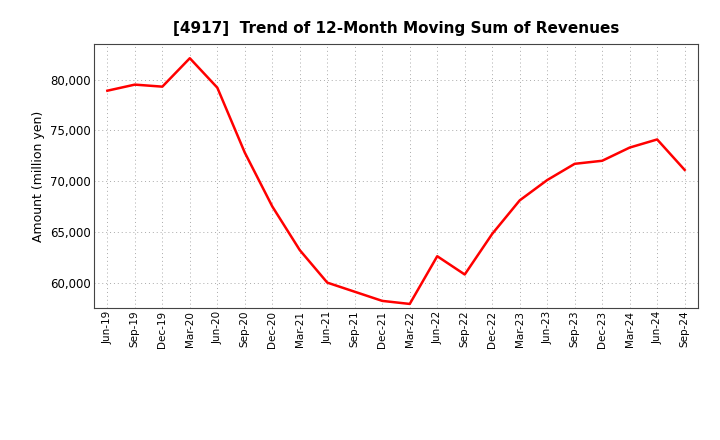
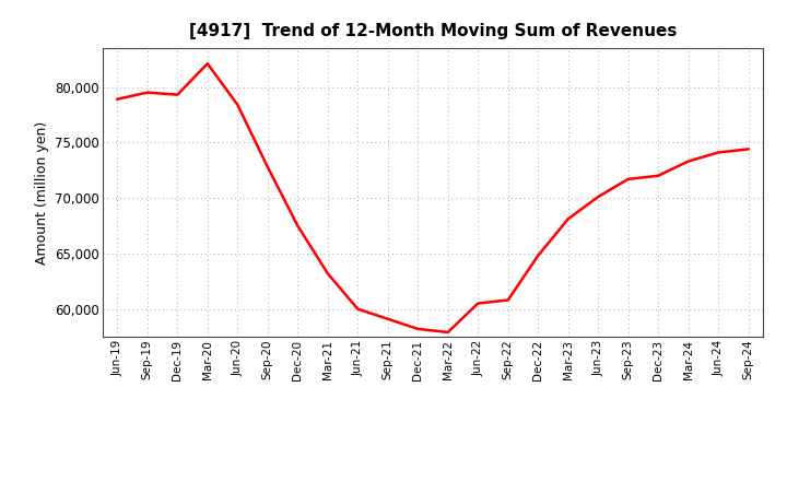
Jun-20: 79,200 -> 78,400
Jun-22: 62,600 -> 60,500
Sep-24: 71,100 -> 74,400
